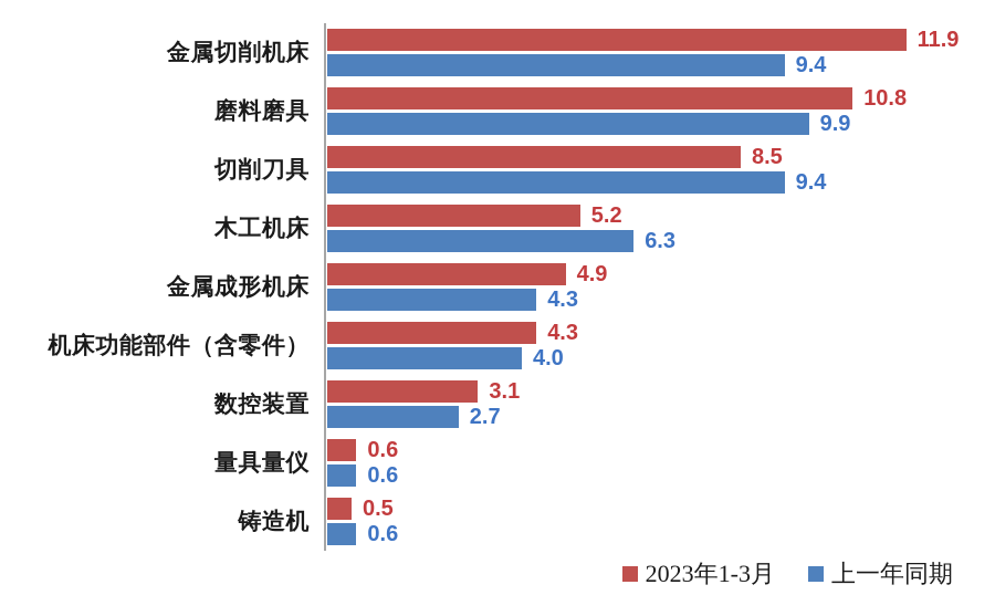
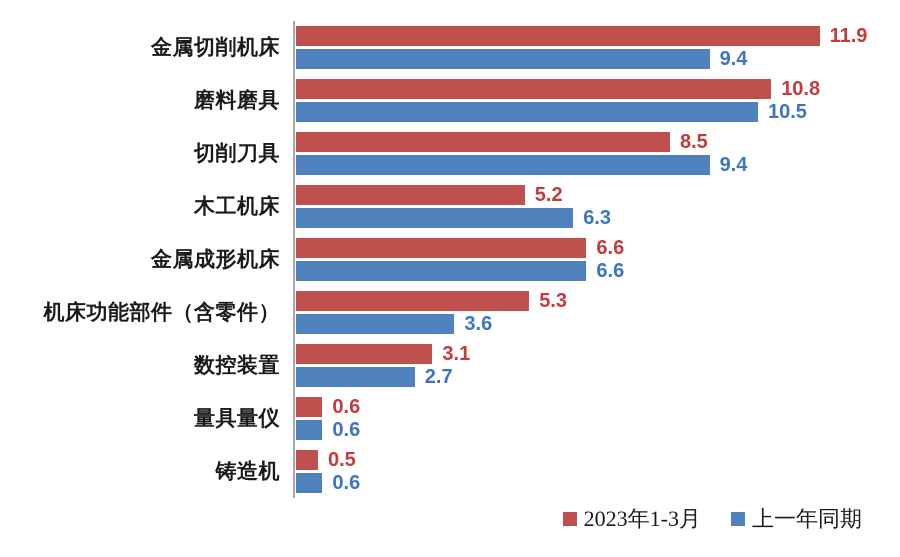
上一年同期/磨料磨具: 9.9 -> 10.5
2023年1-3月/金属成形机床: 4.9 -> 6.6
上一年同期/金属成形机床: 4.3 -> 6.6
2023年1-3月/机床功能部件（含零件）: 4.3 -> 5.3
上一年同期/机床功能部件（含零件）: 4.0 -> 3.6
